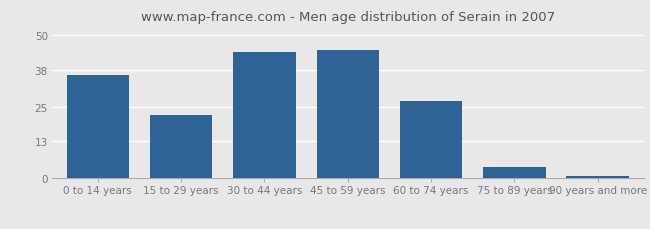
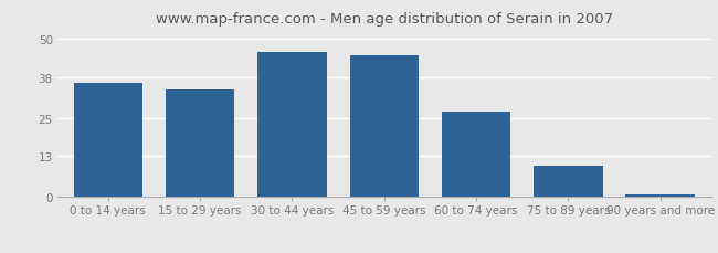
15 to 29 years: 22 -> 34
30 to 44 years: 44 -> 46
75 to 89 years: 4 -> 10
